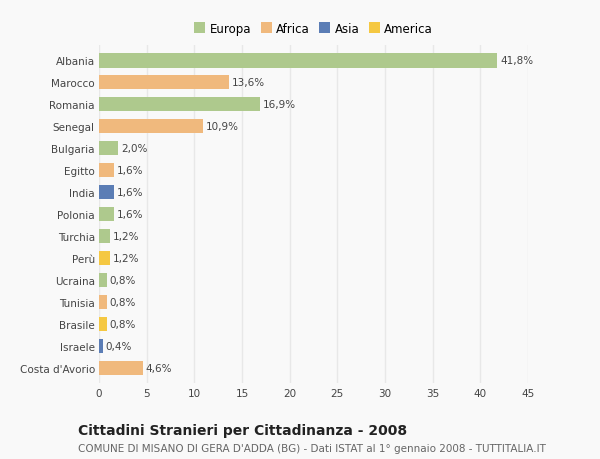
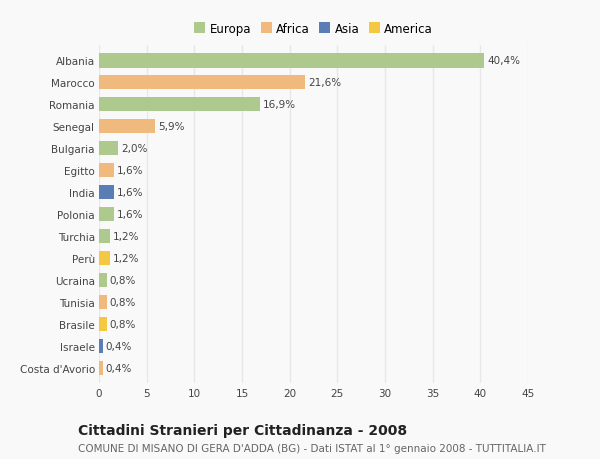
Albania: 41,8% -> 40,4%
Marocco: 13,6% -> 21,6%
Senegal: 10,9% -> 5,9%
Costa d'Avorio: 4,6% -> 0,4%
